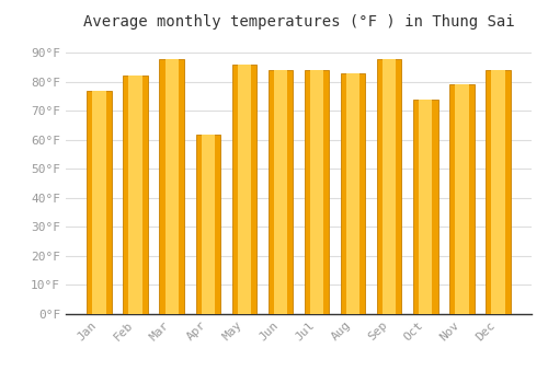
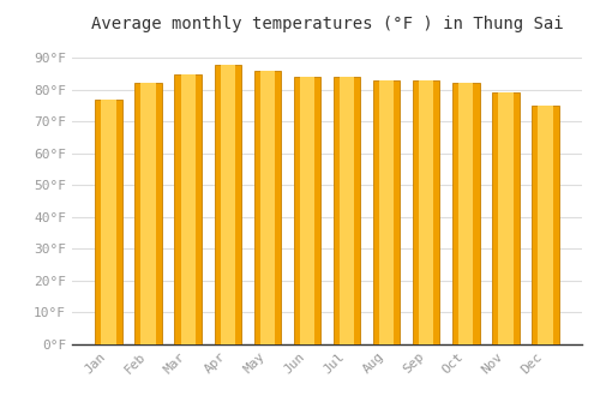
Mar: 88°F -> 85°F
Apr: 62°F -> 88°F
Sep: 88°F -> 83°F
Oct: 74°F -> 82°F
Dec: 84°F -> 75°F
